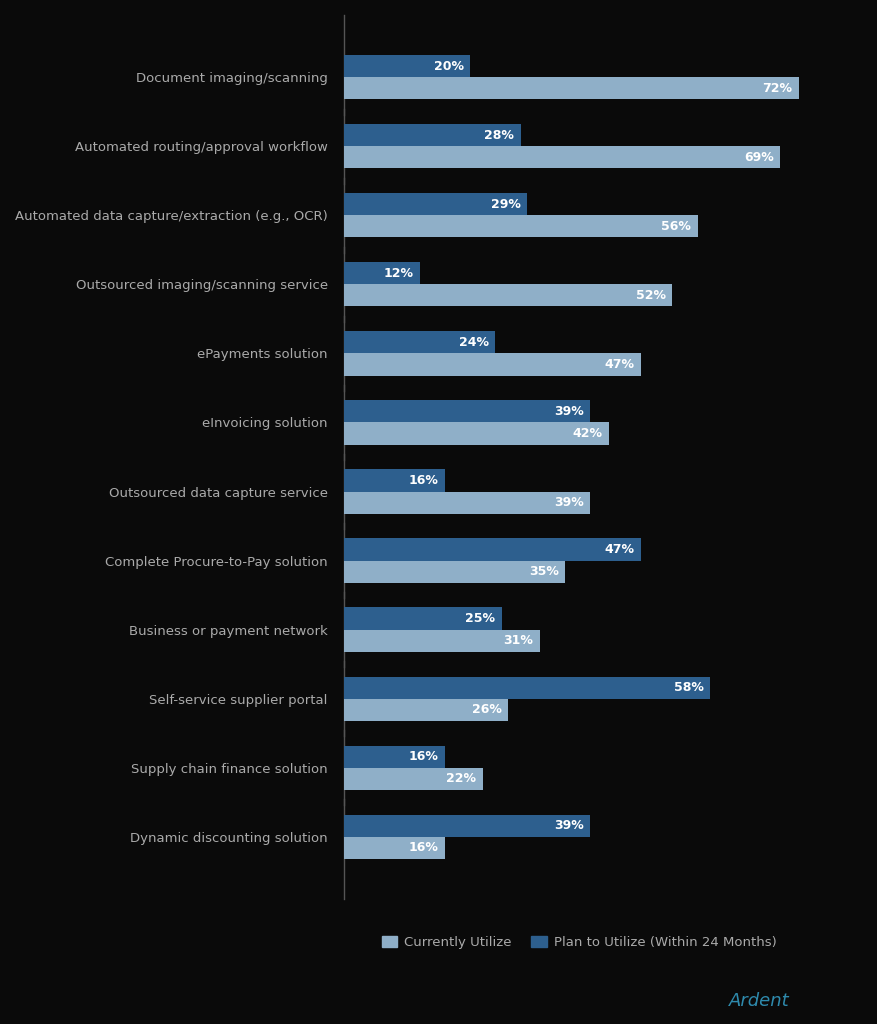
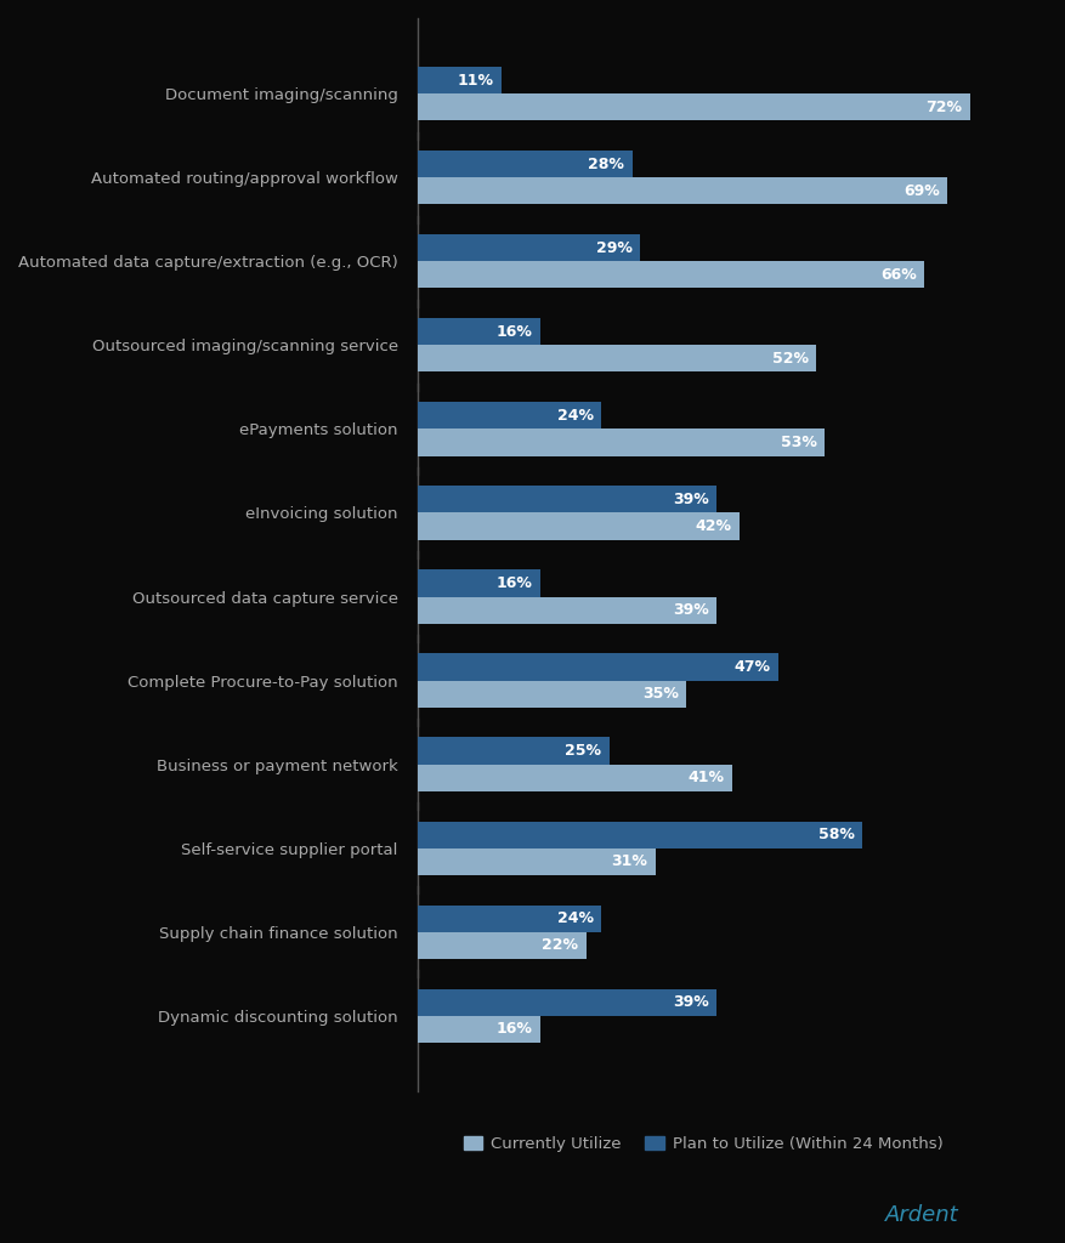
Plan to Utilize (Within 24 Months)/Document imaging/scanning: 20% -> 11%
Currently Utilize/Automated data capture/extraction (e.g., OCR): 56% -> 66%
Plan to Utilize (Within 24 Months)/Outsourced imaging/scanning service: 12% -> 16%
Currently Utilize/ePayments solution: 47% -> 53%
Currently Utilize/Business or payment network: 31% -> 41%
Currently Utilize/Self-service supplier portal: 26% -> 31%
Plan to Utilize (Within 24 Months)/Supply chain finance solution: 16% -> 24%
